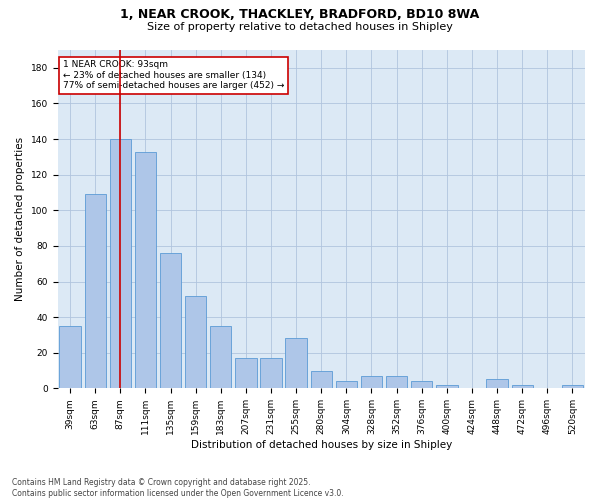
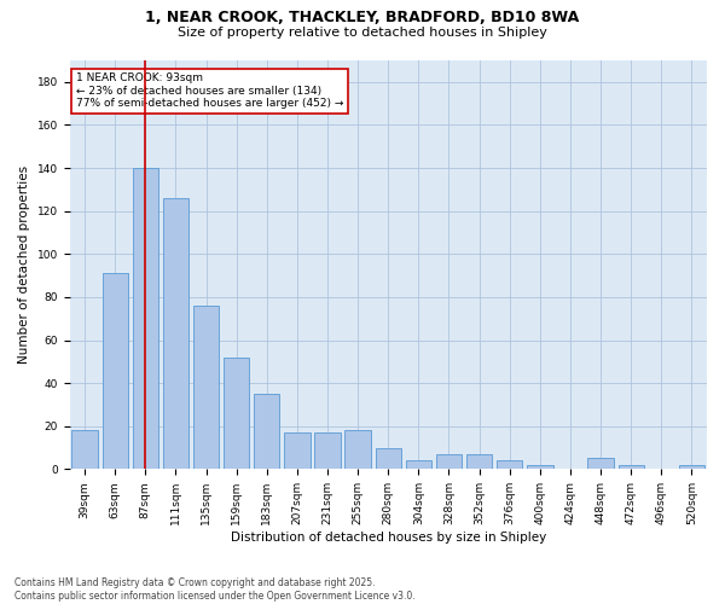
39sqm: 35 -> 18
63sqm: 109 -> 91
111sqm: 133 -> 126
255sqm: 28 -> 18
